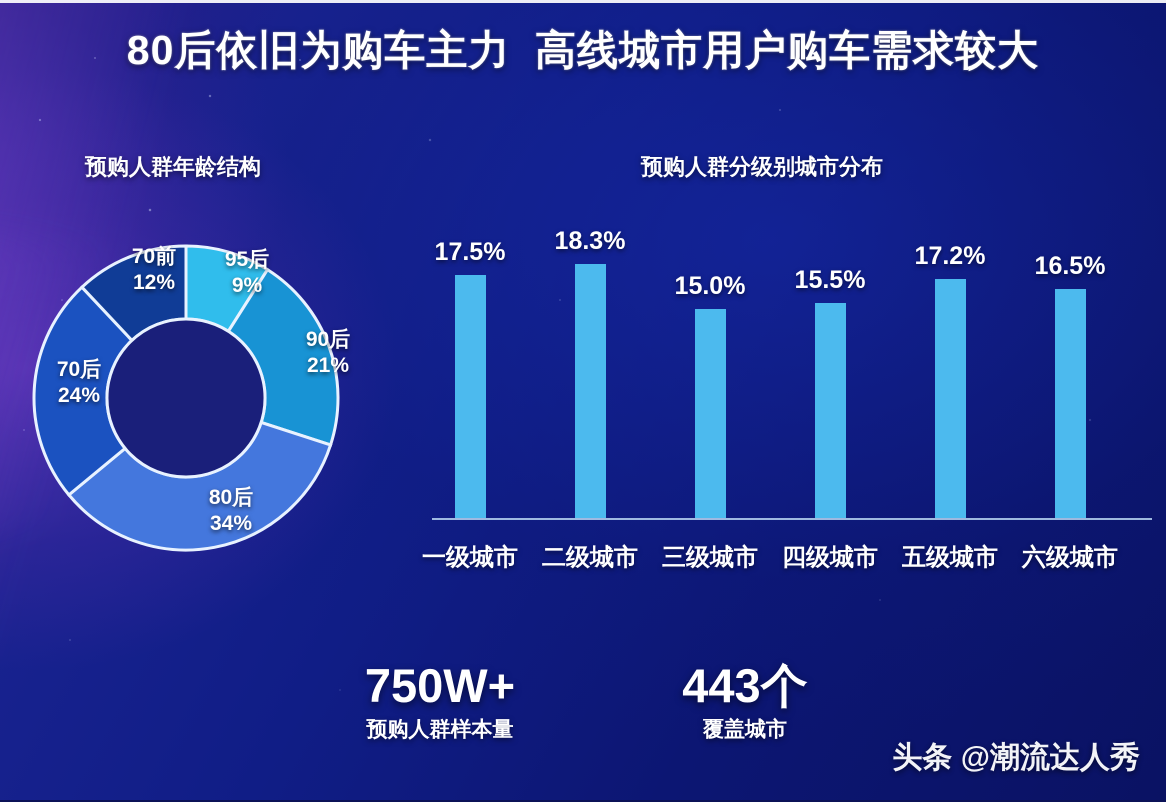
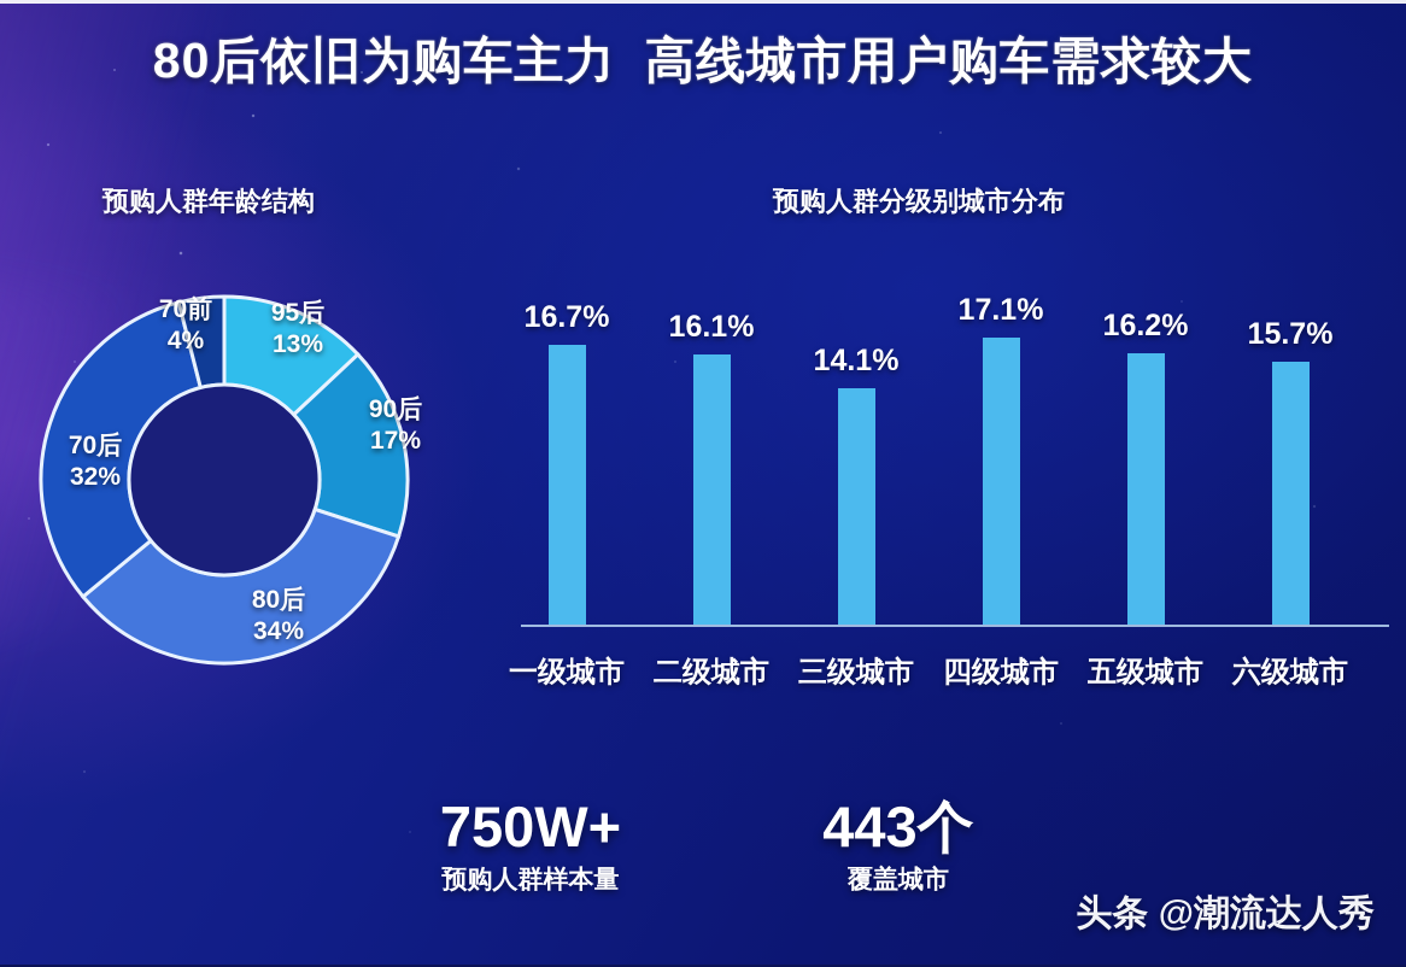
预购人群年龄结构/95后: 9% -> 13%
预购人群年龄结构/90后: 21% -> 17%
预购人群年龄结构/70后: 24% -> 32%
预购人群年龄结构/70前: 12% -> 4%
预购人群分级别城市分布/一级城市: 17.5% -> 16.7%
预购人群分级别城市分布/二级城市: 18.3% -> 16.1%
预购人群分级别城市分布/三级城市: 15.0% -> 14.1%
预购人群分级别城市分布/四级城市: 15.5% -> 17.1%
预购人群分级别城市分布/五级城市: 17.2% -> 16.2%
预购人群分级别城市分布/六级城市: 16.5% -> 15.7%
